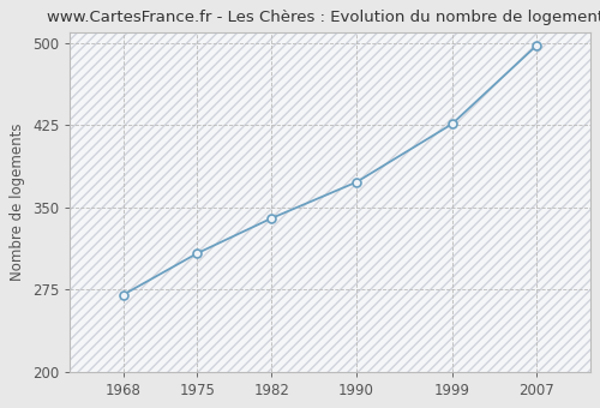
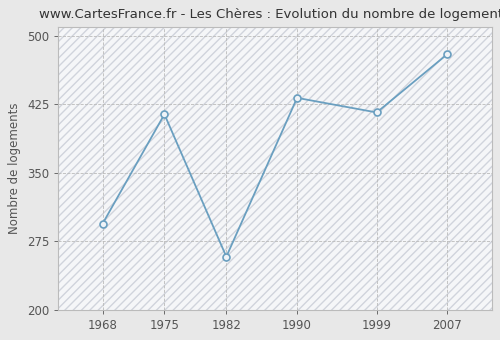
1968: 270 -> 294
1975: 308 -> 414
1982: 340 -> 258
1990: 373 -> 432
1999: 426 -> 416
2007: 498 -> 480
